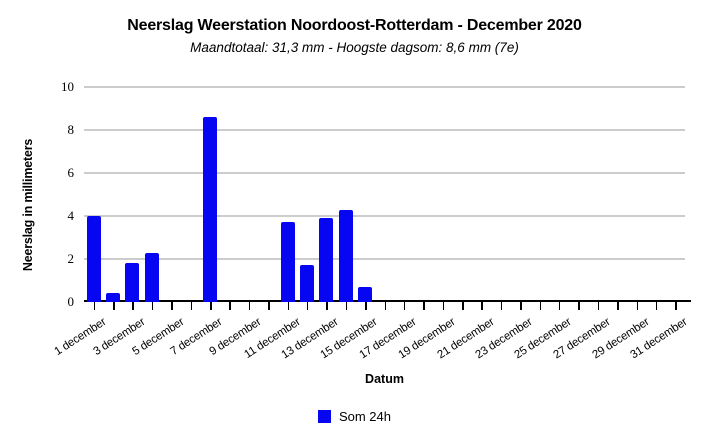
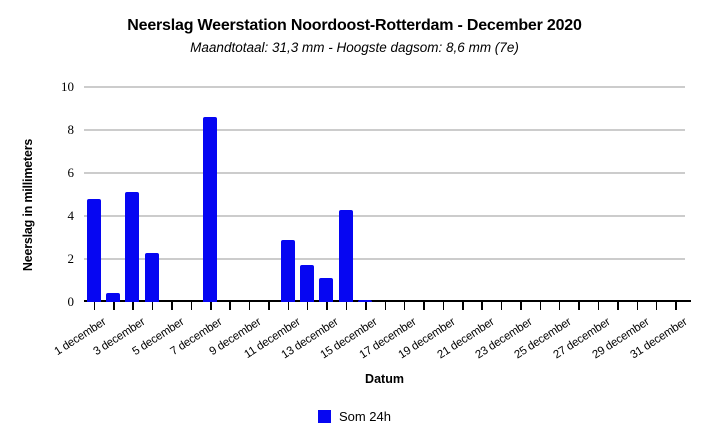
1 december: 4.0 -> 4.8
3 december: 1.8 -> 5.1
11 december: 3.7 -> 2.9
13 december: 3.9 -> 1.1
15 december: 0.7 -> 0.1
